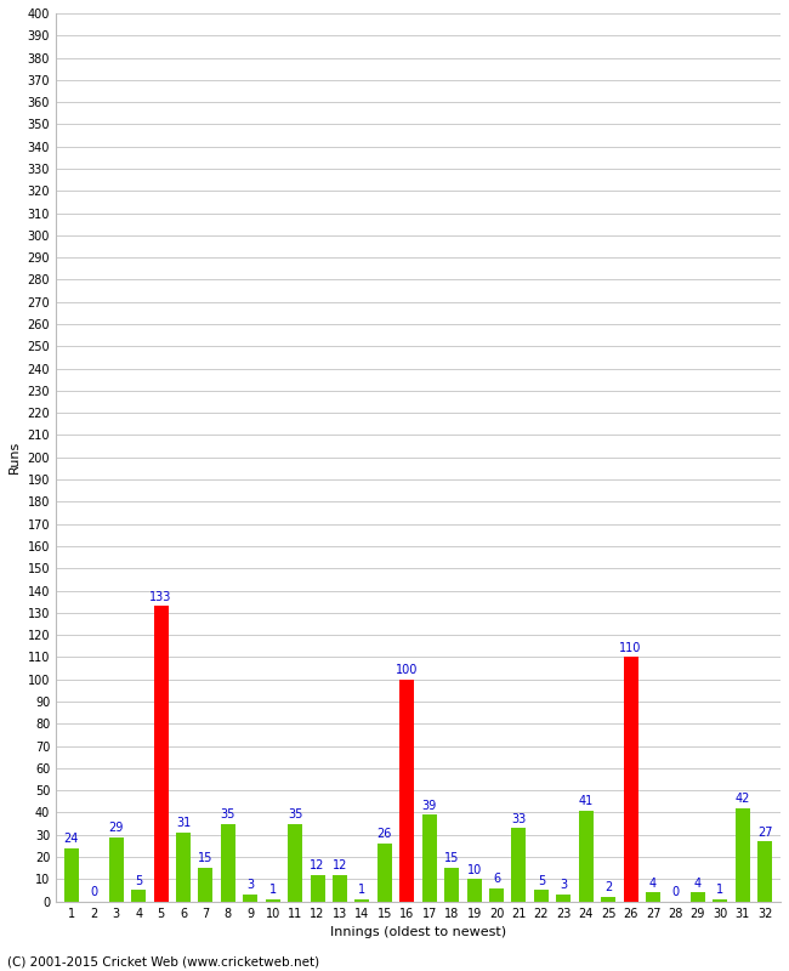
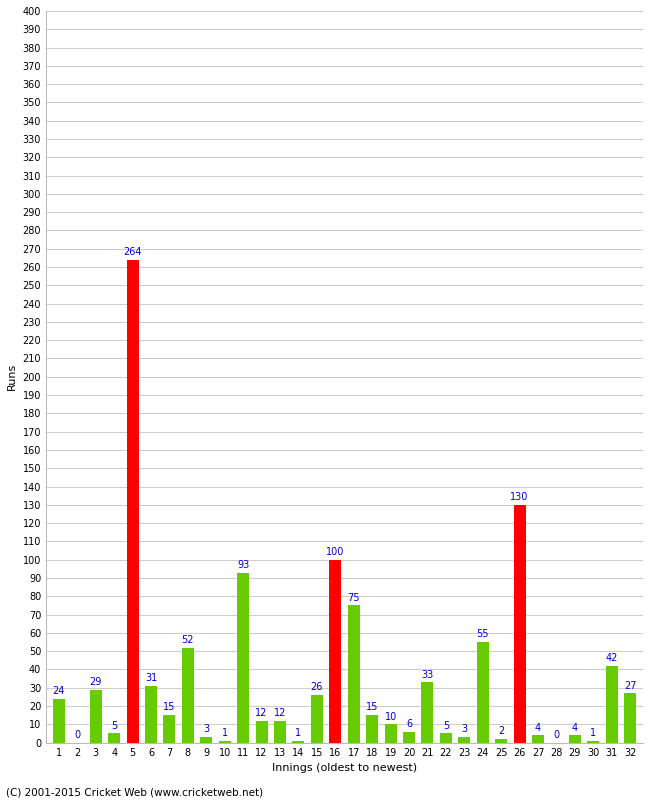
5: 133 -> 264
8: 35 -> 52
11: 35 -> 93
17: 39 -> 75
24: 41 -> 55
26: 110 -> 130
